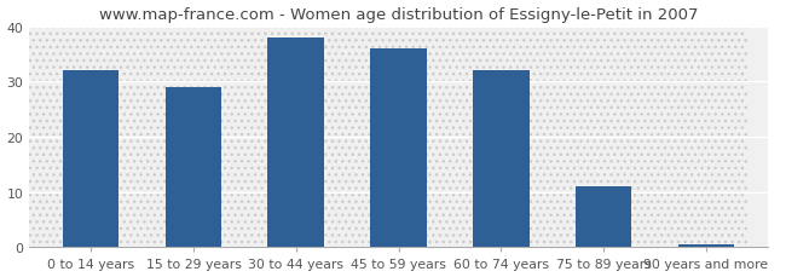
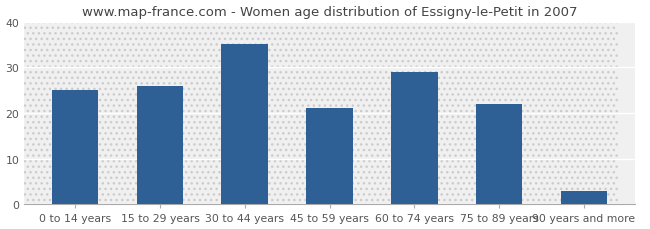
0 to 14 years: 32.0 -> 25.0
15 to 29 years: 29.0 -> 26.0
30 to 44 years: 38.0 -> 35.0
45 to 59 years: 36.0 -> 21.0
60 to 74 years: 32.0 -> 29.0
75 to 89 years: 11.0 -> 22.0
90 years and more: 0.5 -> 3.0
